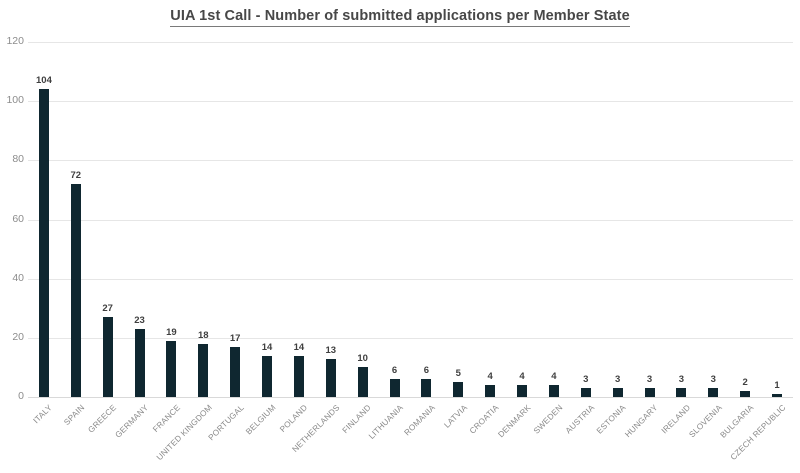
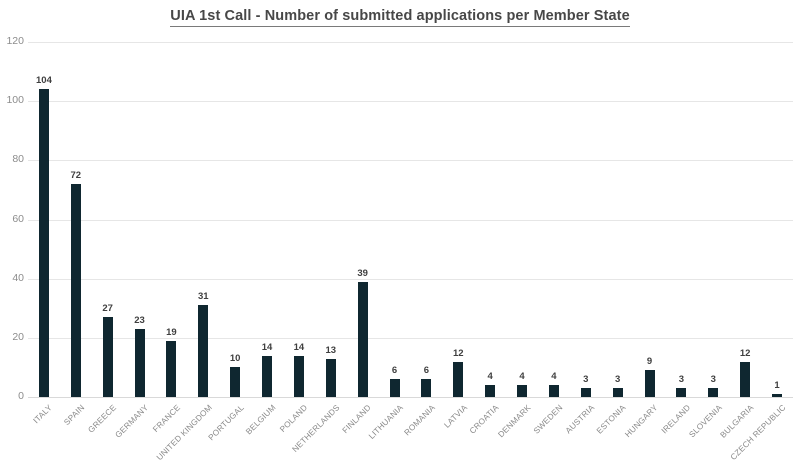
UNITED KINGDOM: 18 -> 31
PORTUGAL: 17 -> 10
FINLAND: 10 -> 39
LATVIA: 5 -> 12
HUNGARY: 3 -> 9
BULGARIA: 2 -> 12
